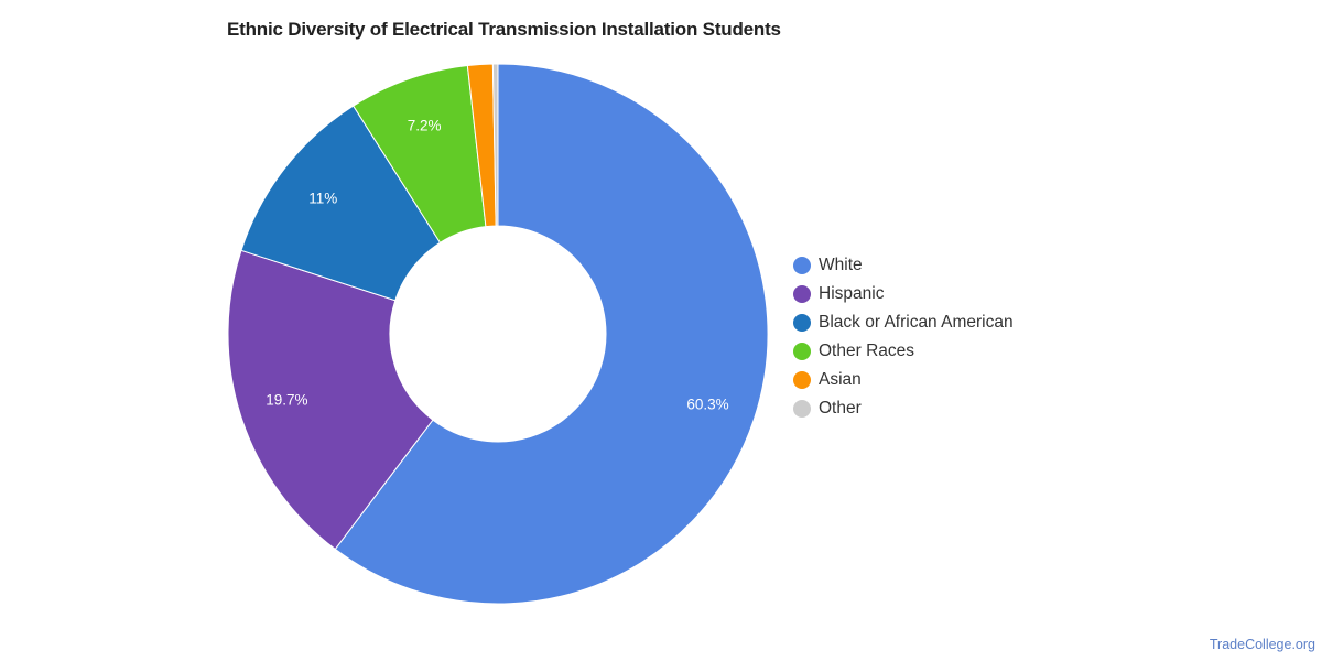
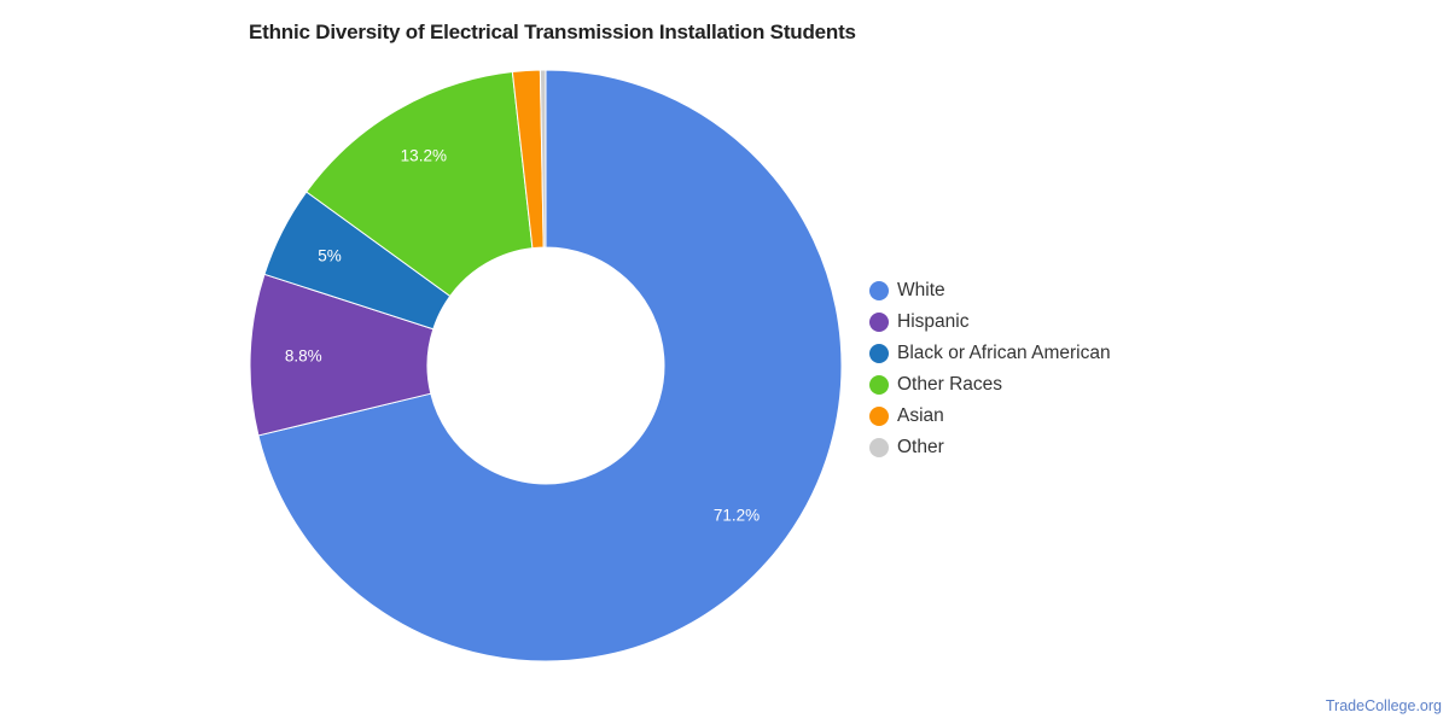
White: 60.3% -> 71.2%
Hispanic: 19.7% -> 8.8%
Black or African American: 11% -> 5%
Other Races: 7.2% -> 13.2%
